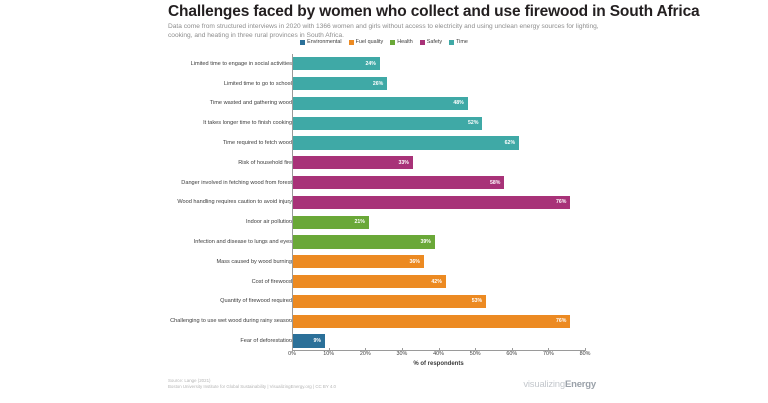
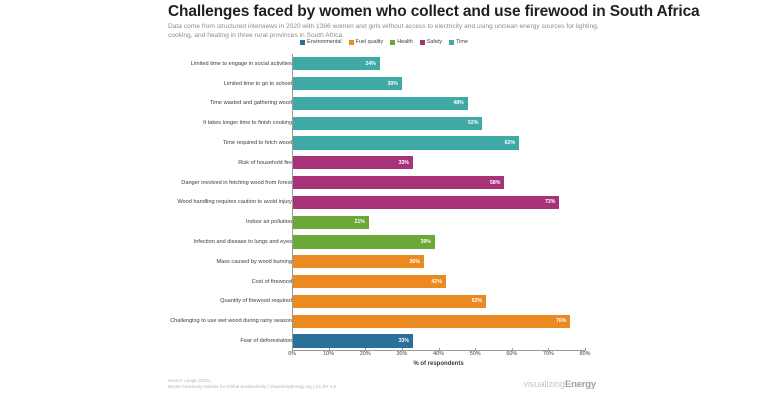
Limited time to go to school: 26% -> 30%
Wood handling requires caution to avoid injury: 76% -> 73%
Fear of deforestation: 9% -> 33%
